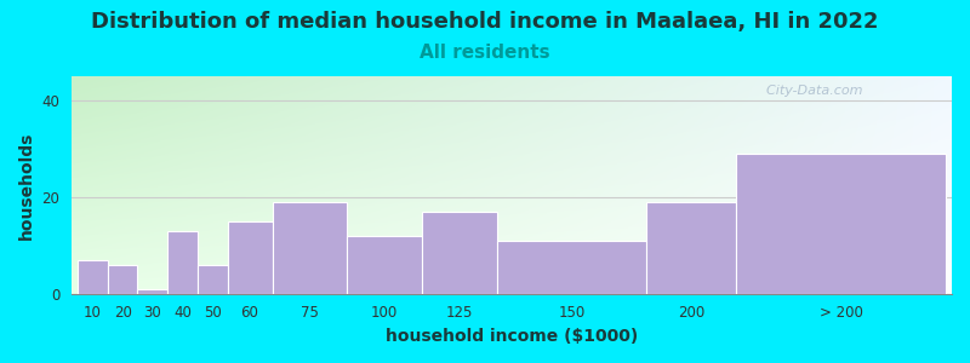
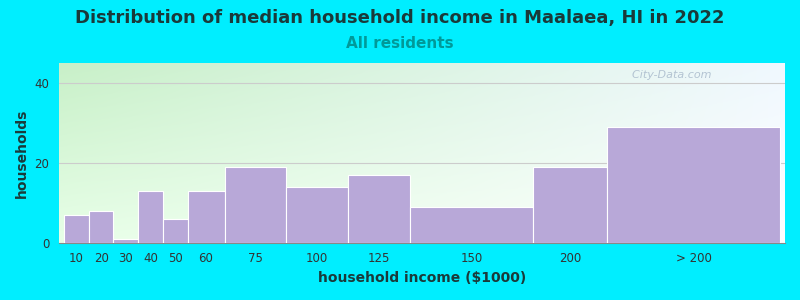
20: 6 -> 8
60: 15 -> 13
100: 12 -> 14
150: 11 -> 9
